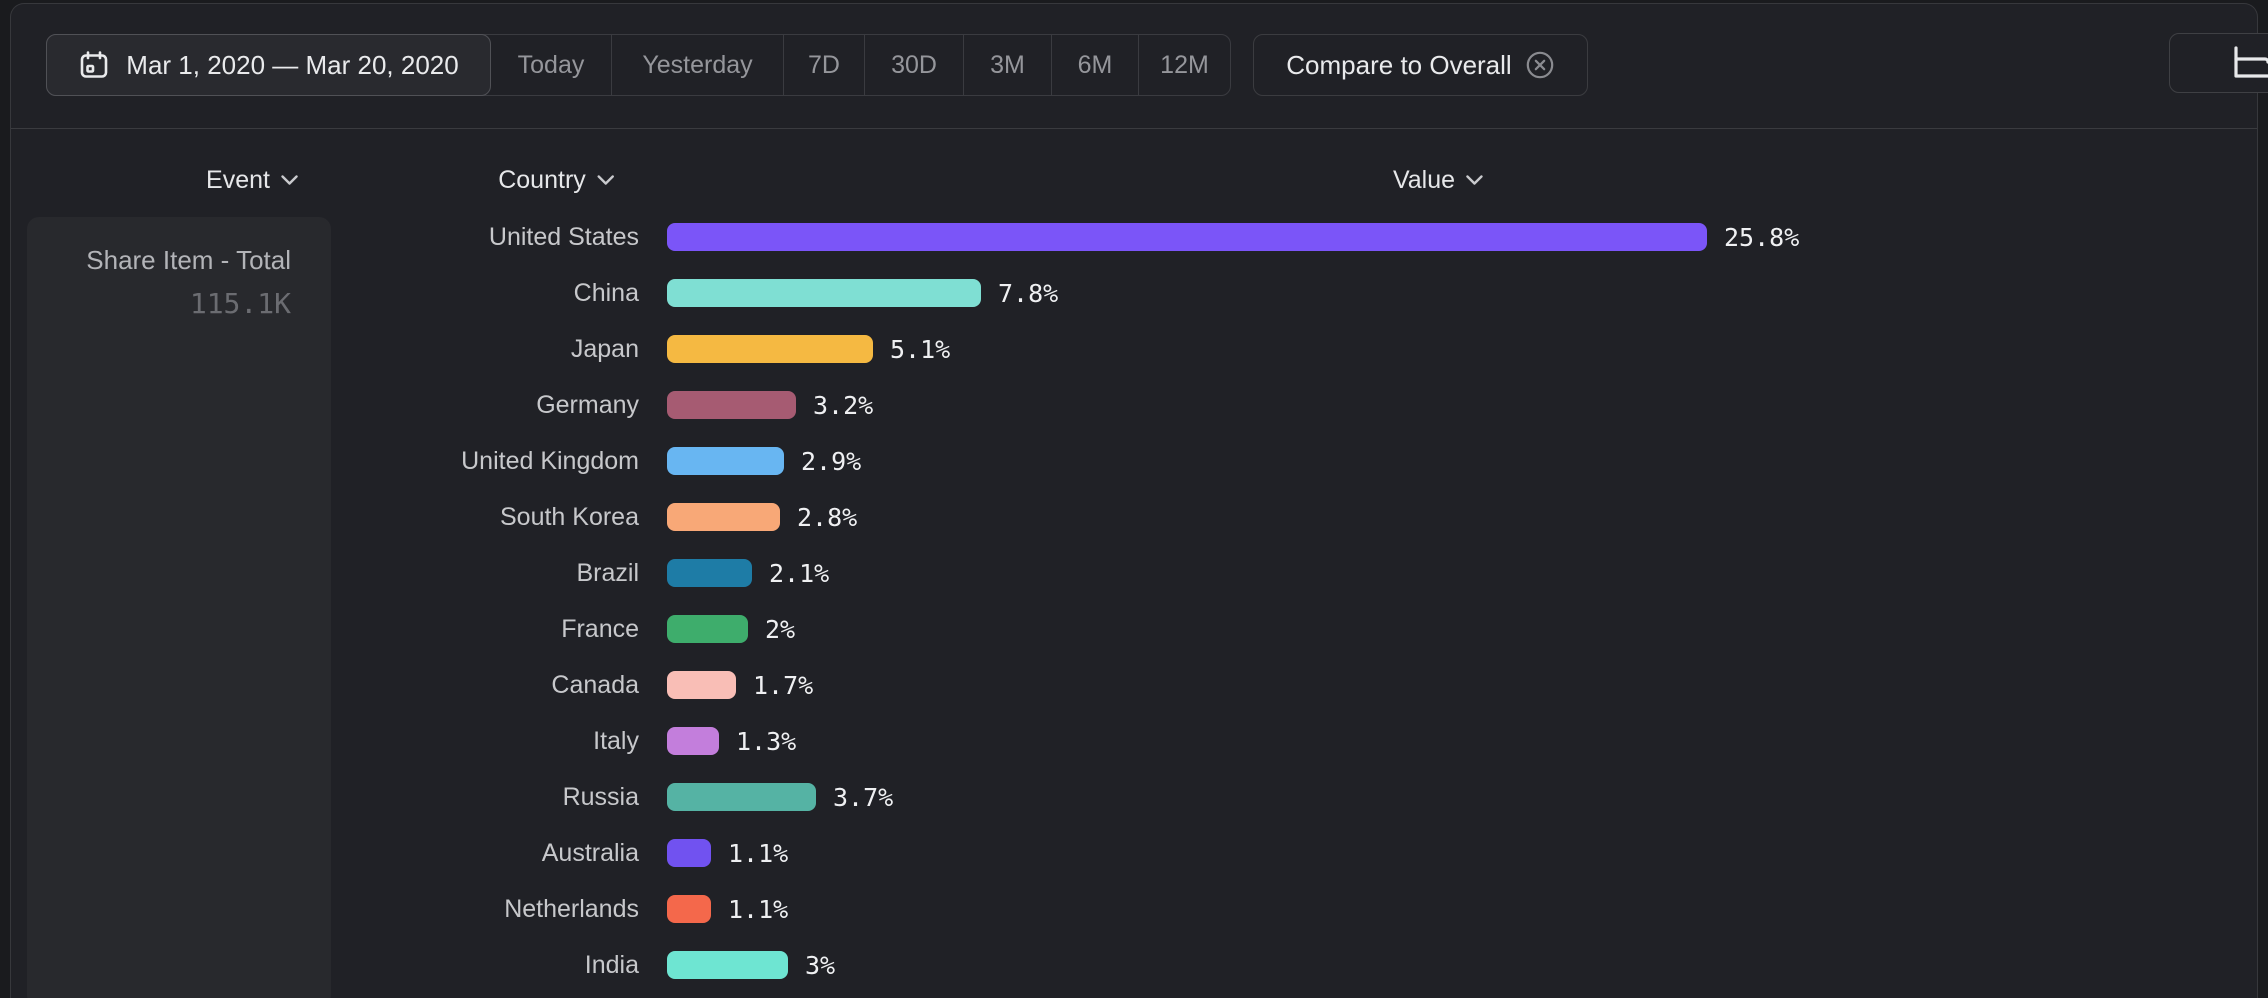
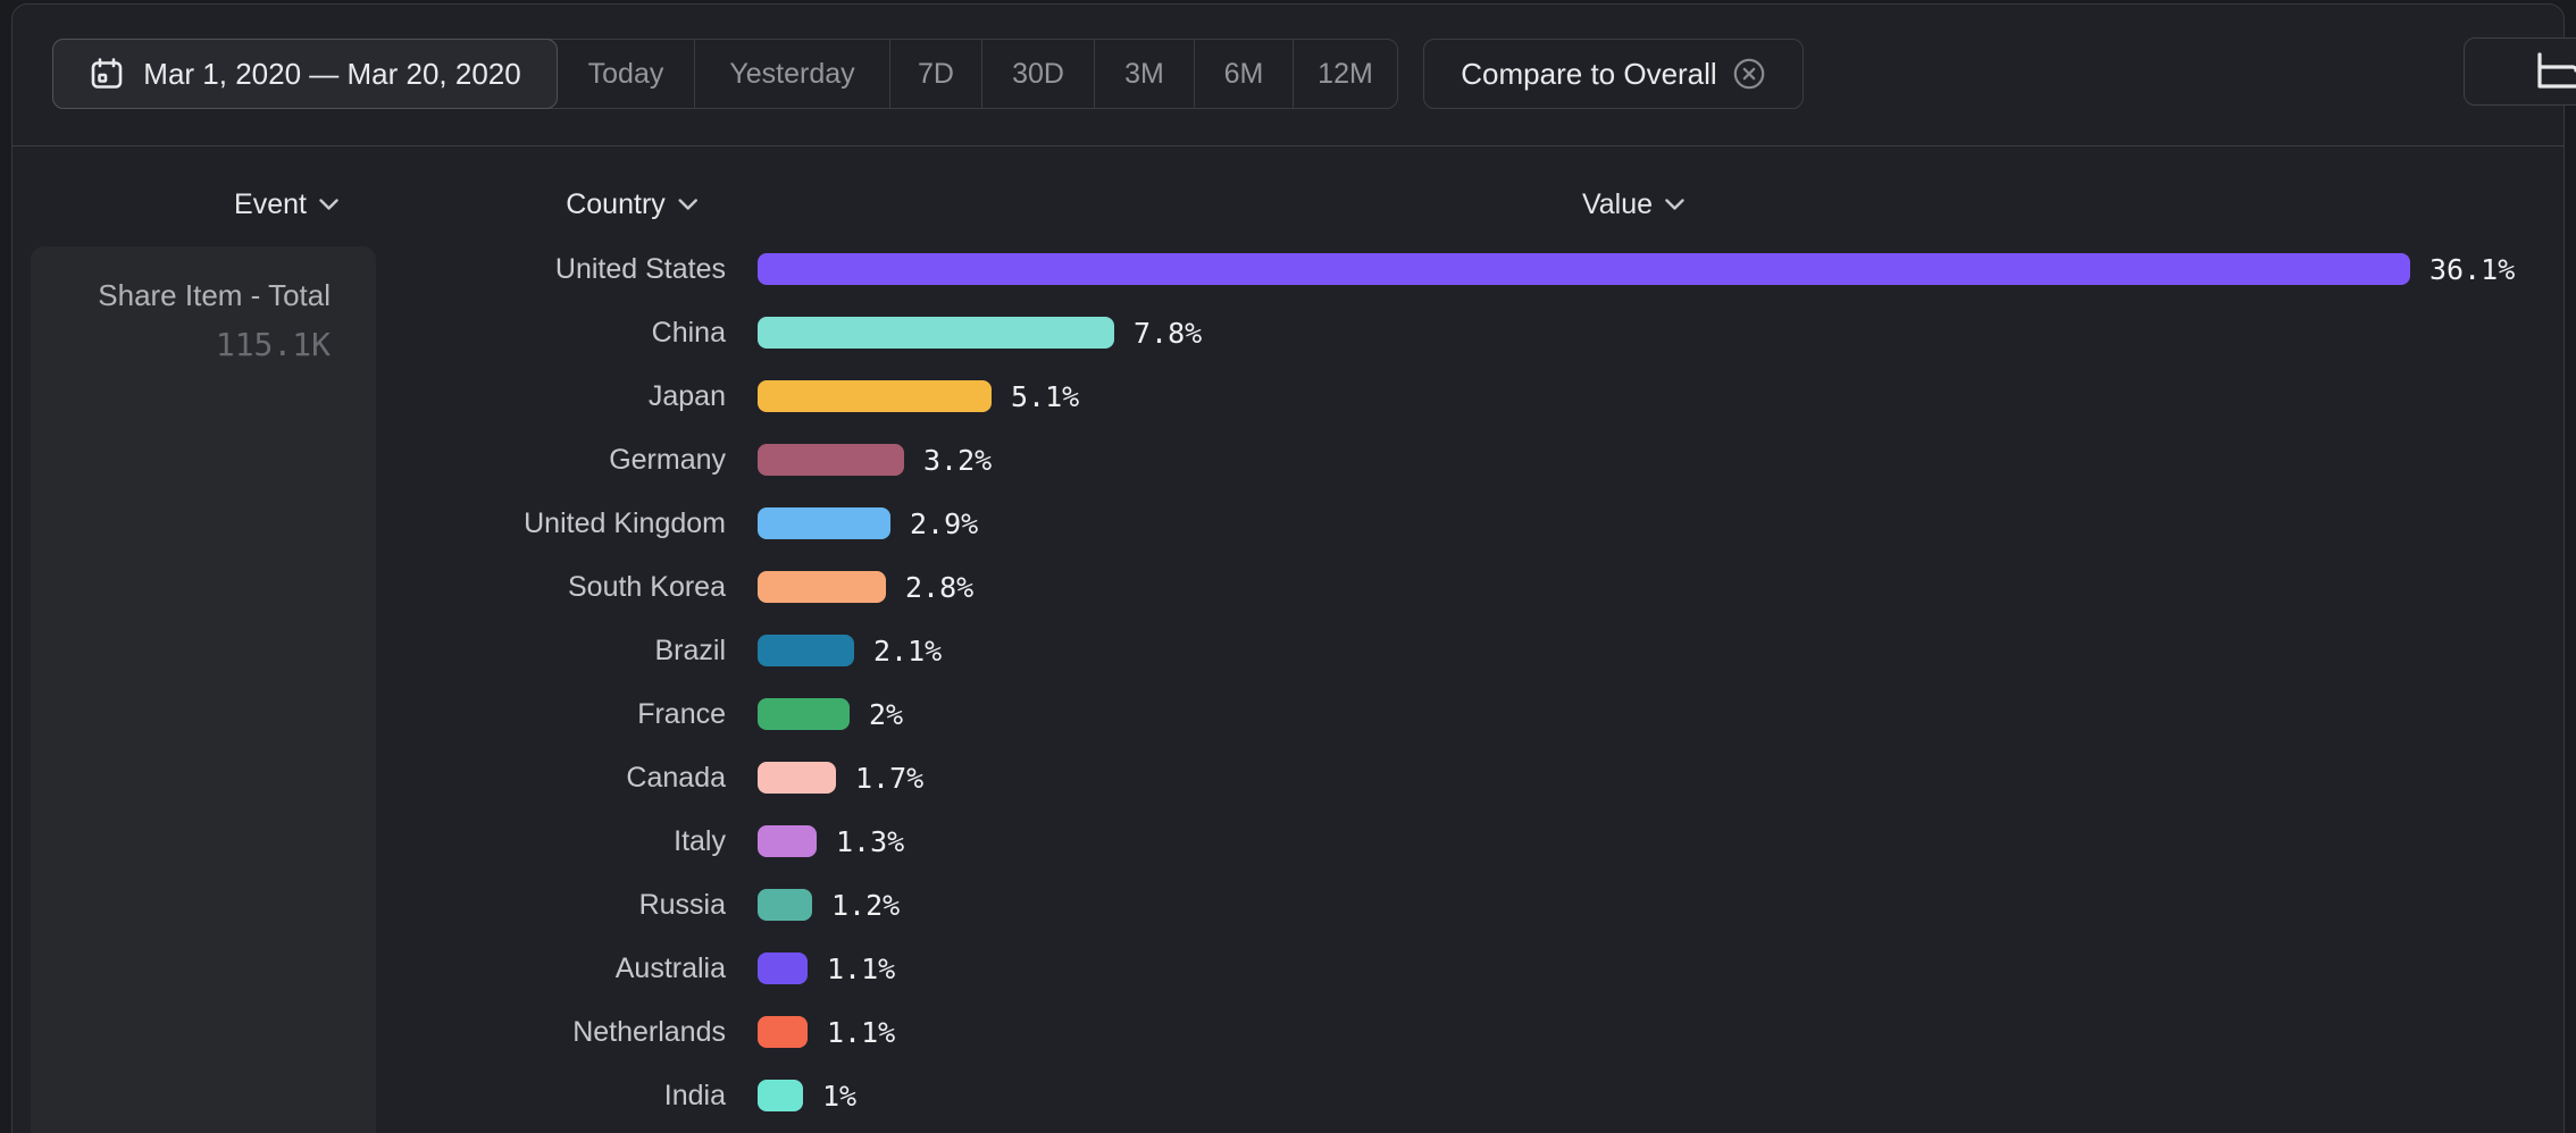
United States: 25.8% -> 36.1%
Russia: 3.7% -> 1.2%
India: 3% -> 1%
